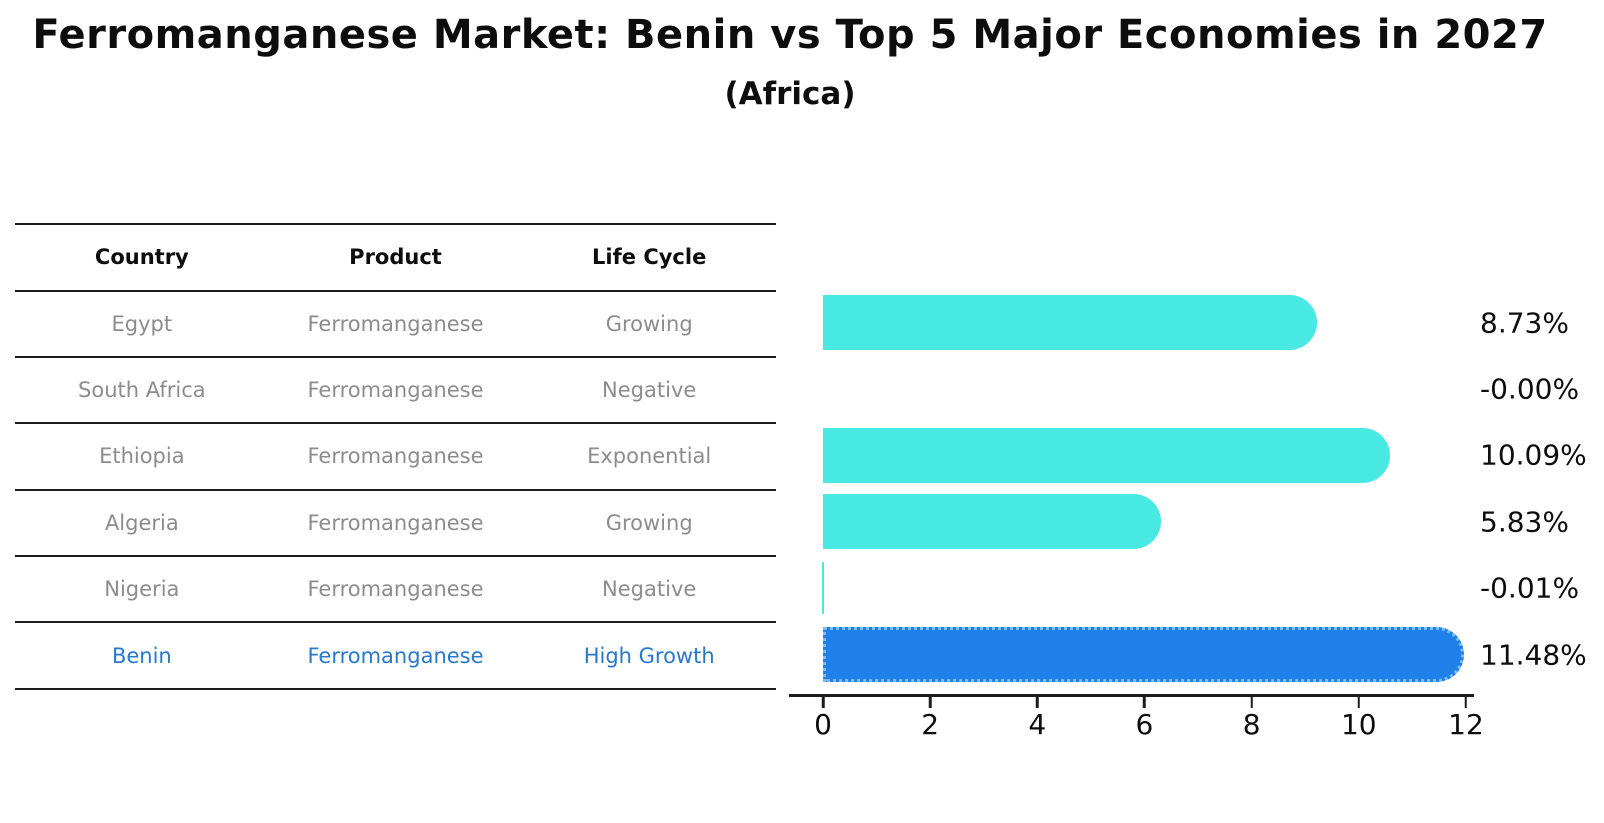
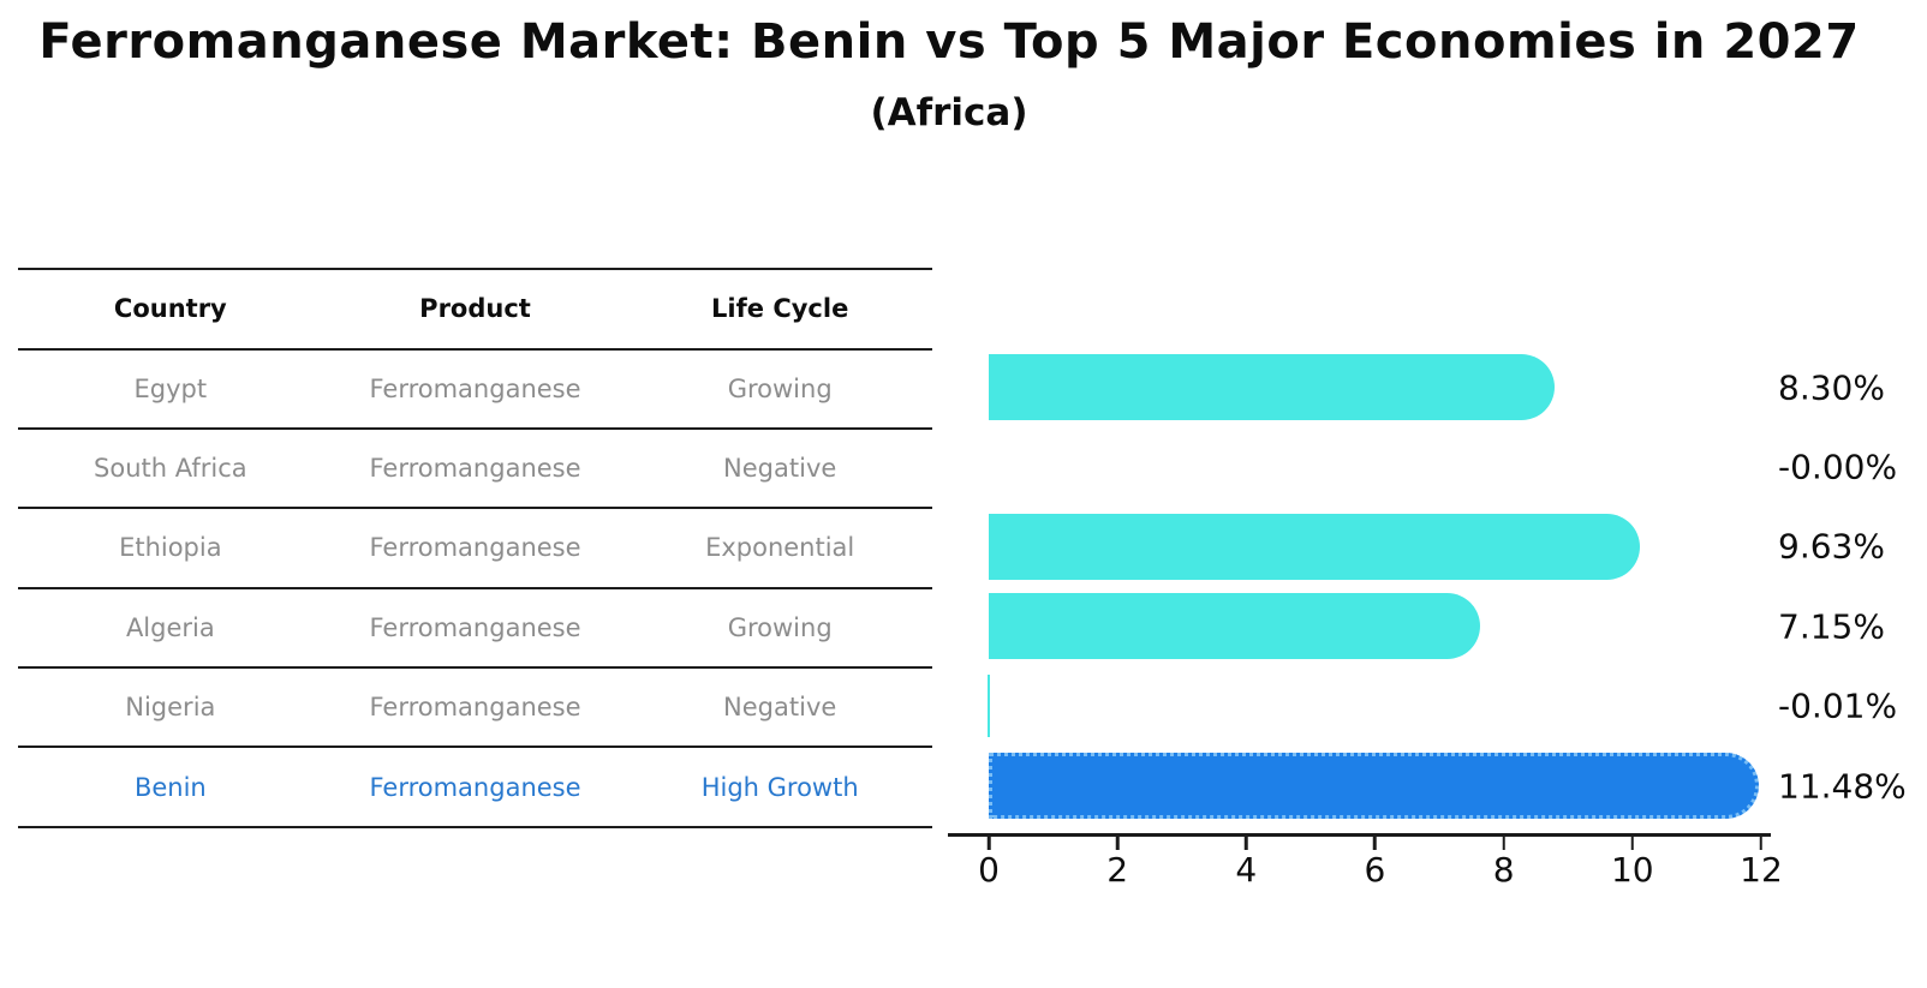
Egypt: 8.73% -> 8.30%
Ethiopia: 10.09% -> 9.63%
Algeria: 5.83% -> 7.15%
